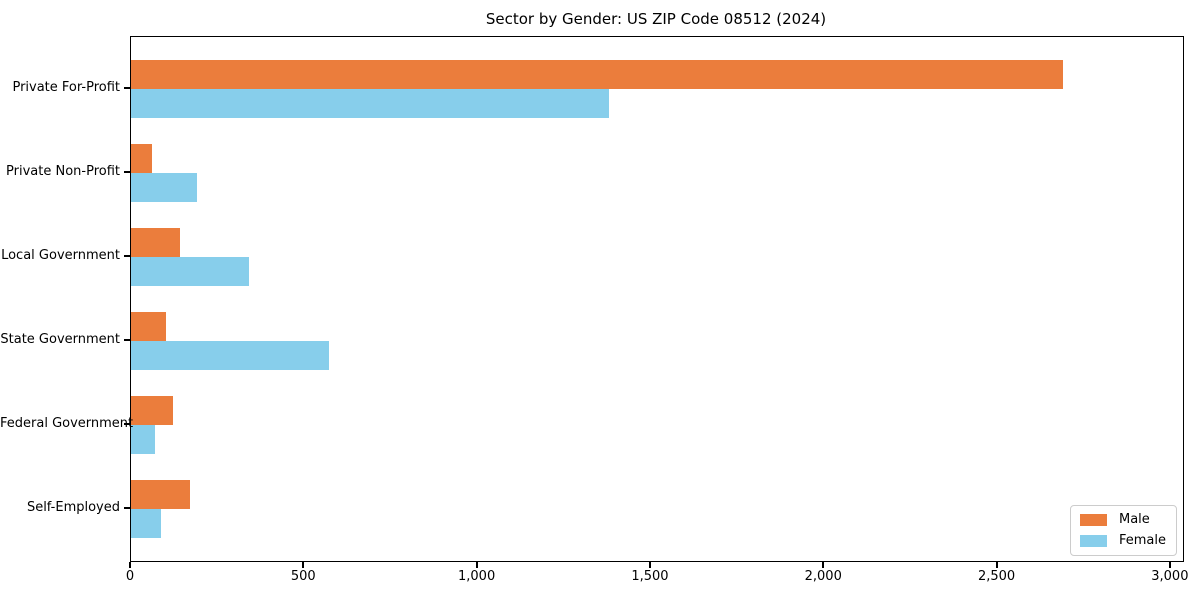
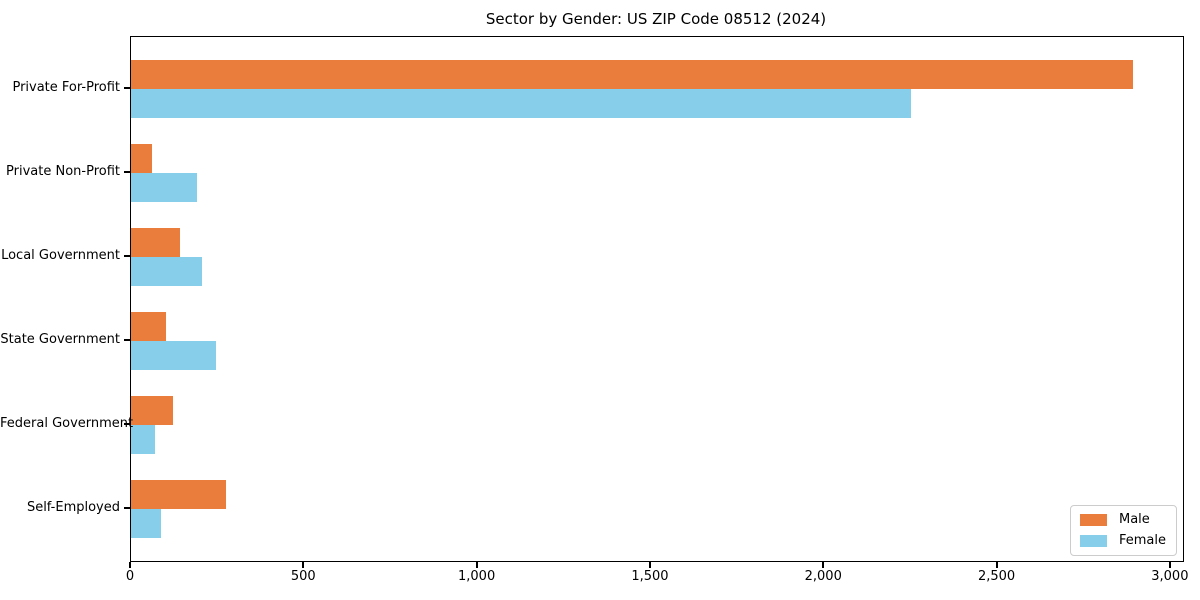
Male/Private For-Profit: 2690 -> 2890
Female/Private For-Profit: 1380 -> 2250
Female/Local Government: 340 -> 200
Female/State Government: 570 -> 240
Male/Self-Employed: 170 -> 280
